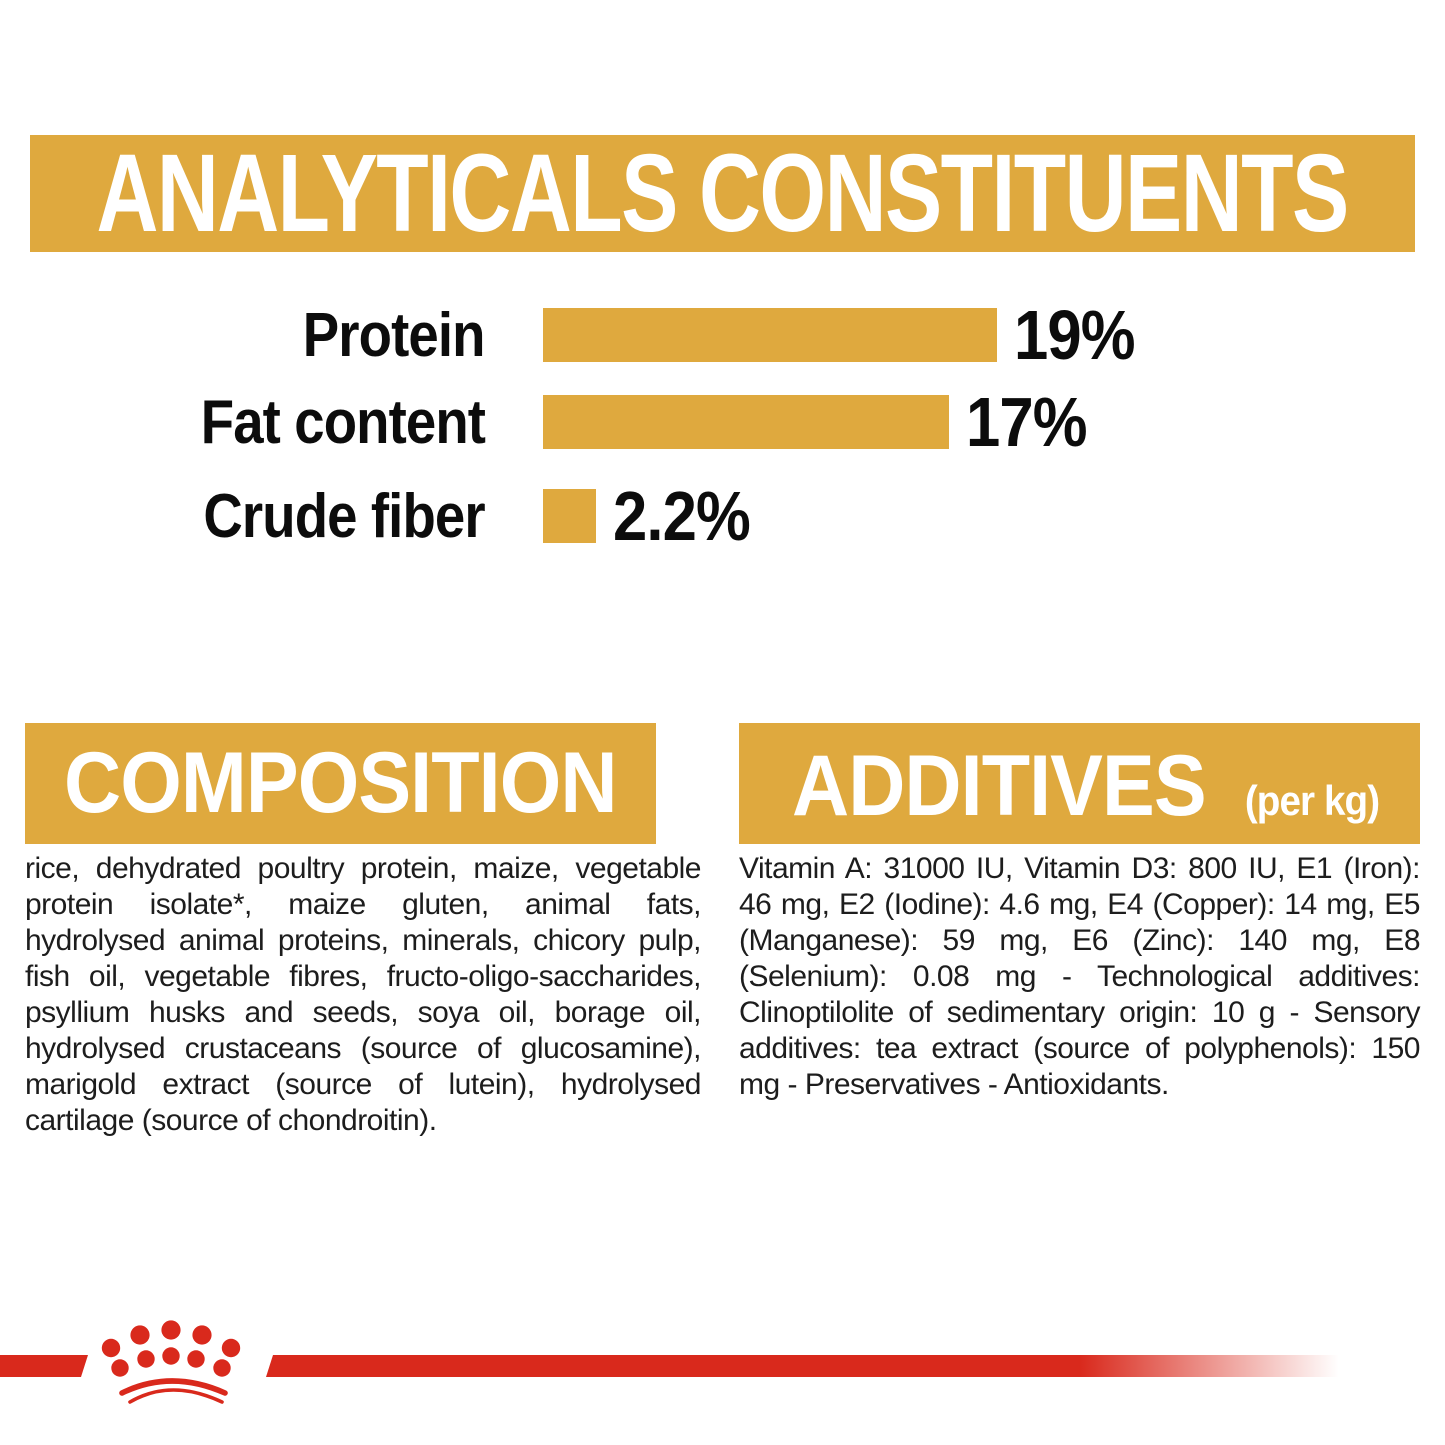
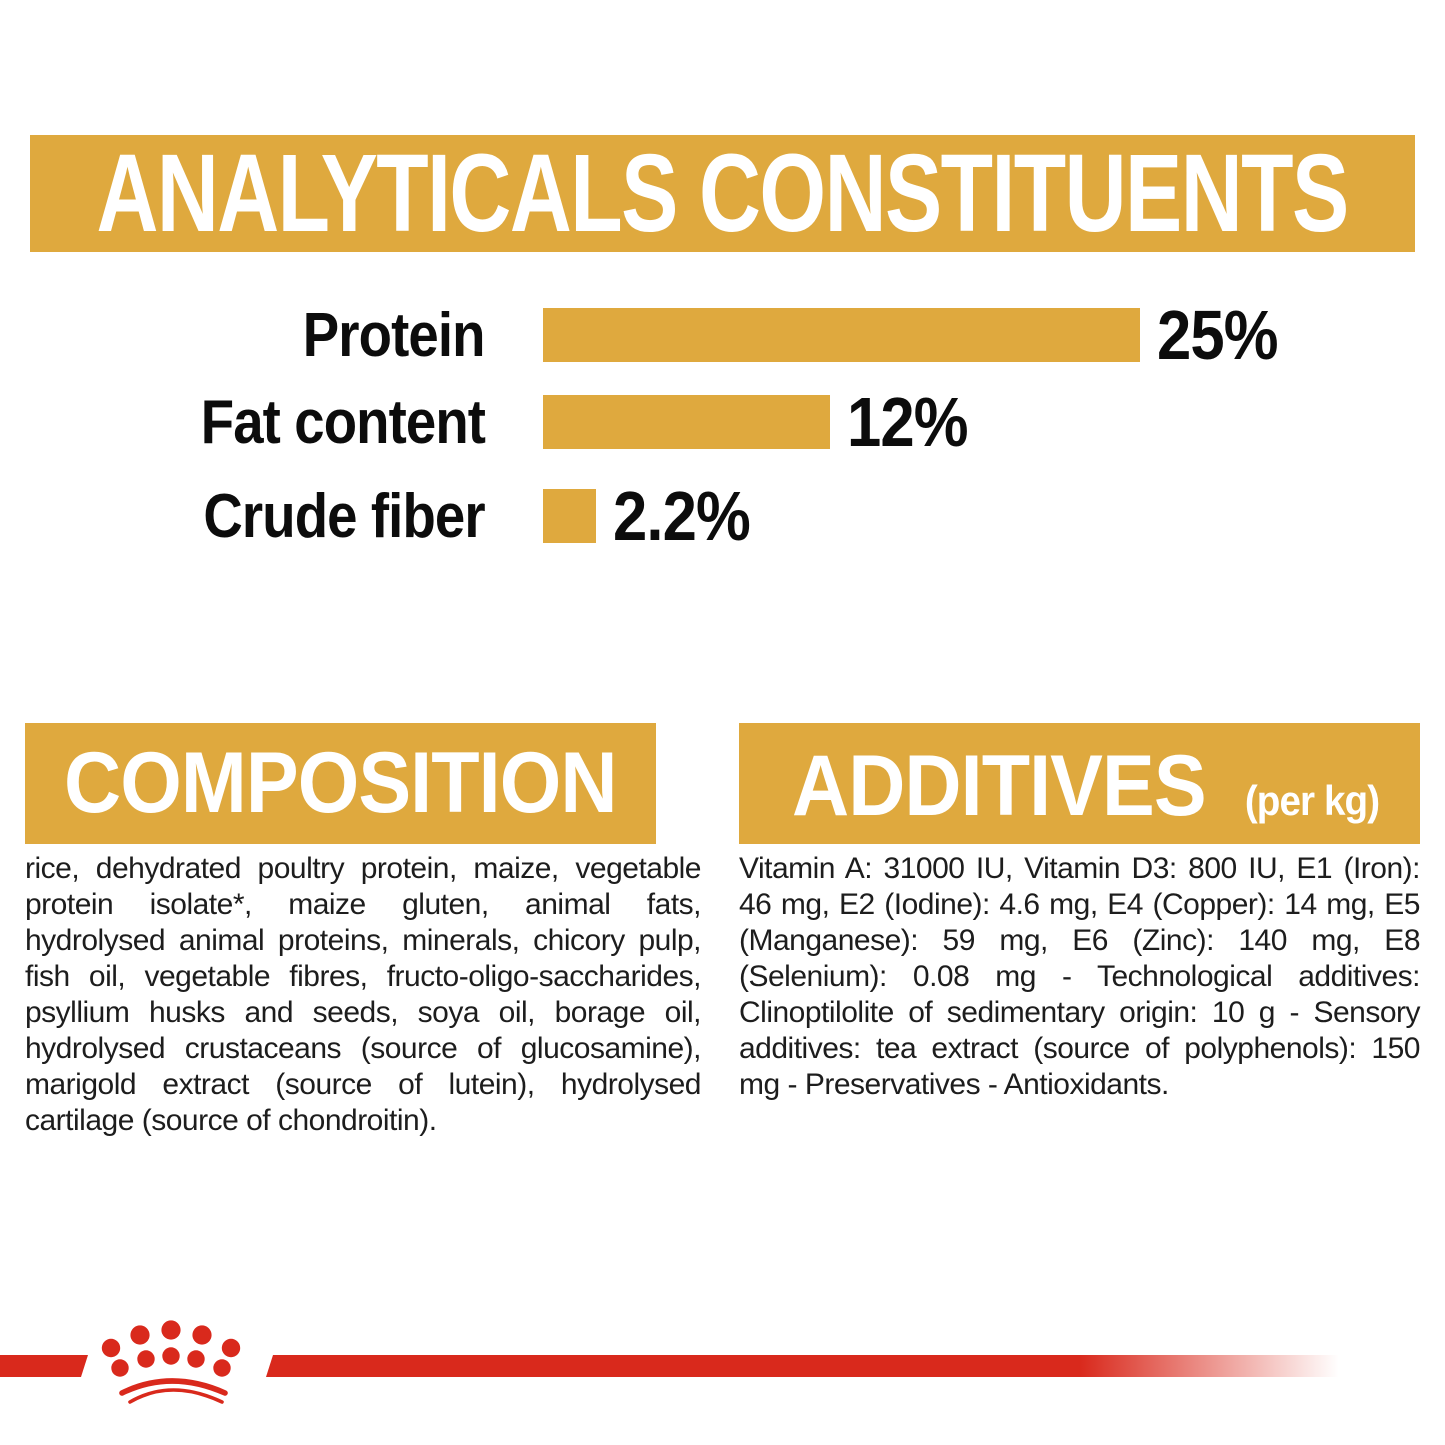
Protein: 19% -> 25%
Fat content: 17% -> 12%
